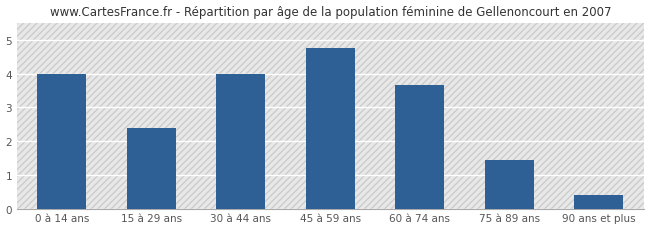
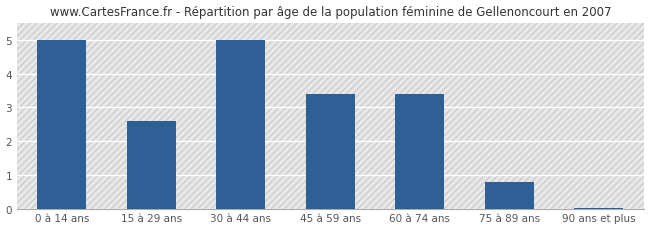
0 à 14 ans: 4.00 -> 5.00
15 à 29 ans: 2.40 -> 2.60
30 à 44 ans: 4.00 -> 5.00
45 à 59 ans: 4.75 -> 3.40
60 à 74 ans: 3.65 -> 3.40
75 à 89 ans: 1.45 -> 0.80
90 ans et plus: 0.40 -> 0.03
